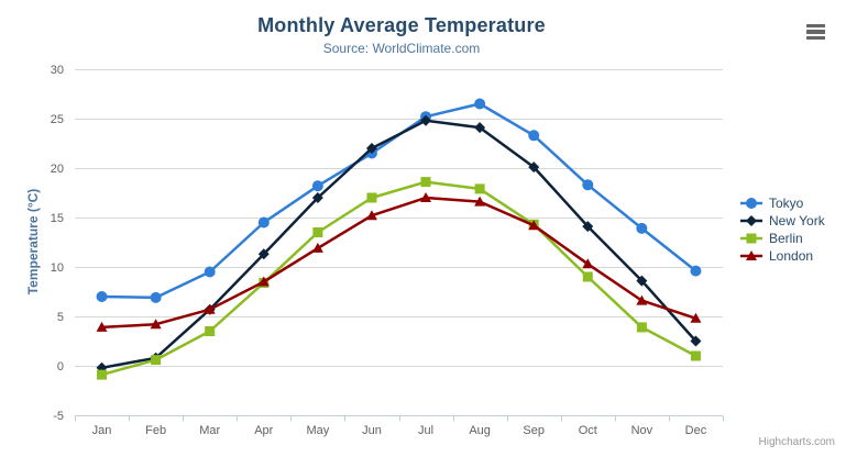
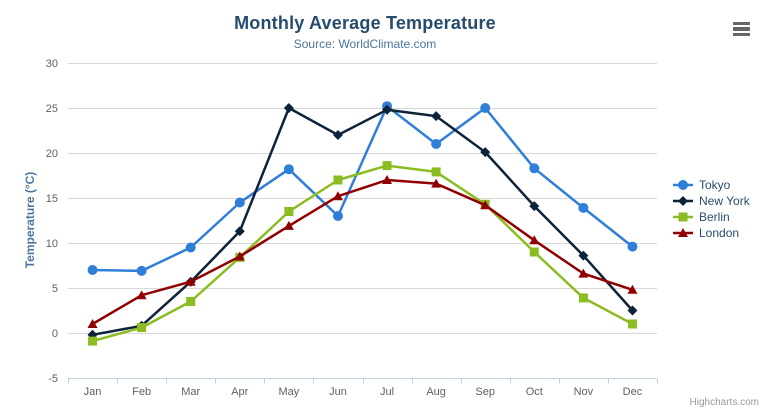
London/Jan: 4 -> 1
New York/May: 17 -> 25
Tokyo/Jun: 22 -> 13
Tokyo/Aug: 26 -> 21
Tokyo/Sep: 23 -> 25
